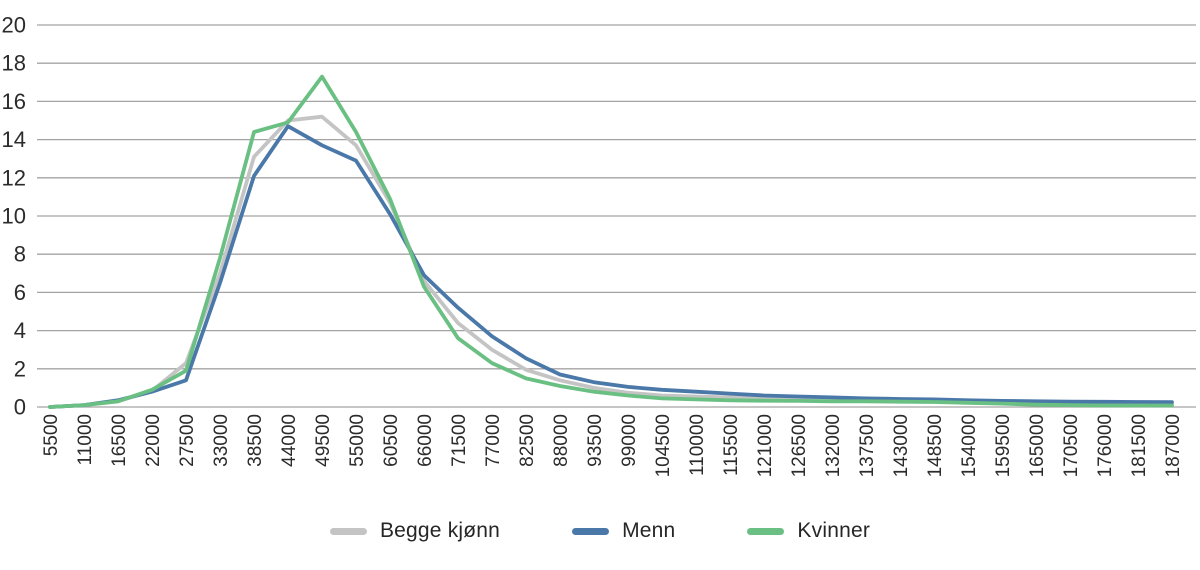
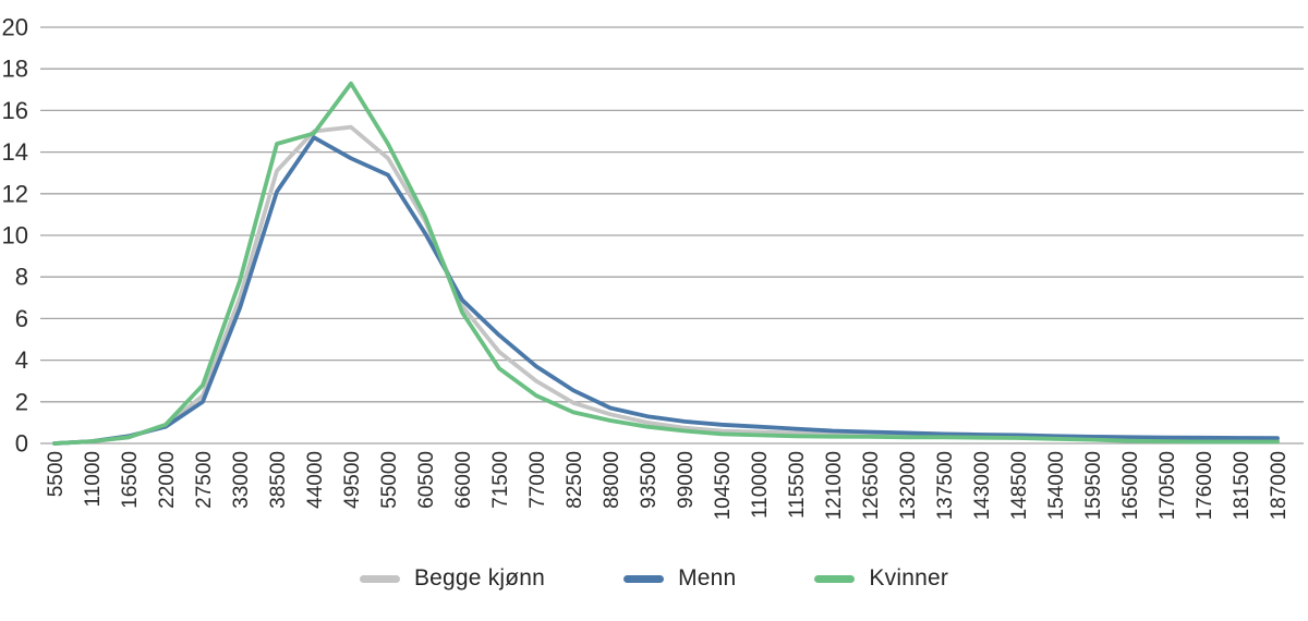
Menn/27500: 1.4 -> 2.0
Kvinner/27500: 1.9 -> 2.8
